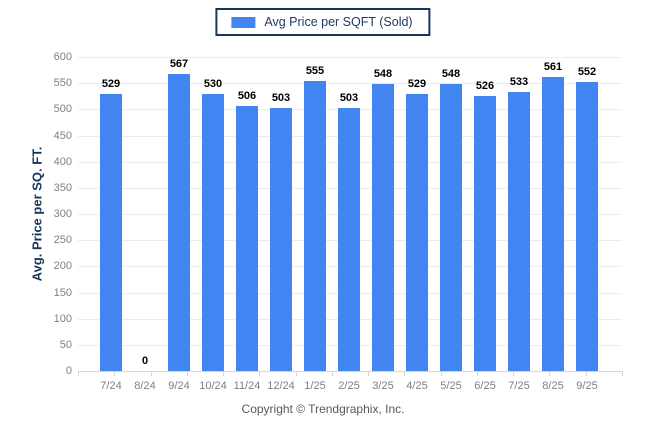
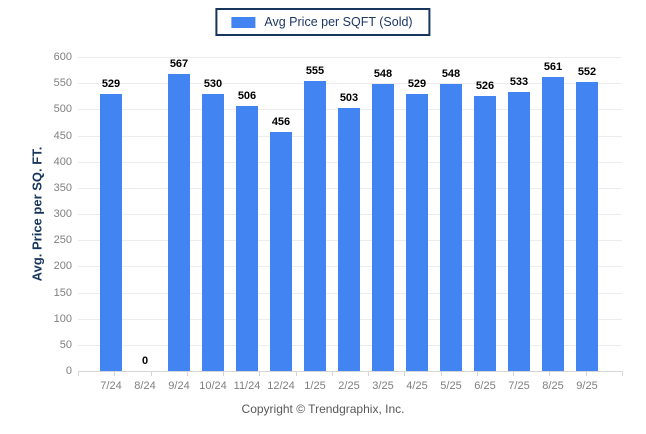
12/24: 503 -> 456
